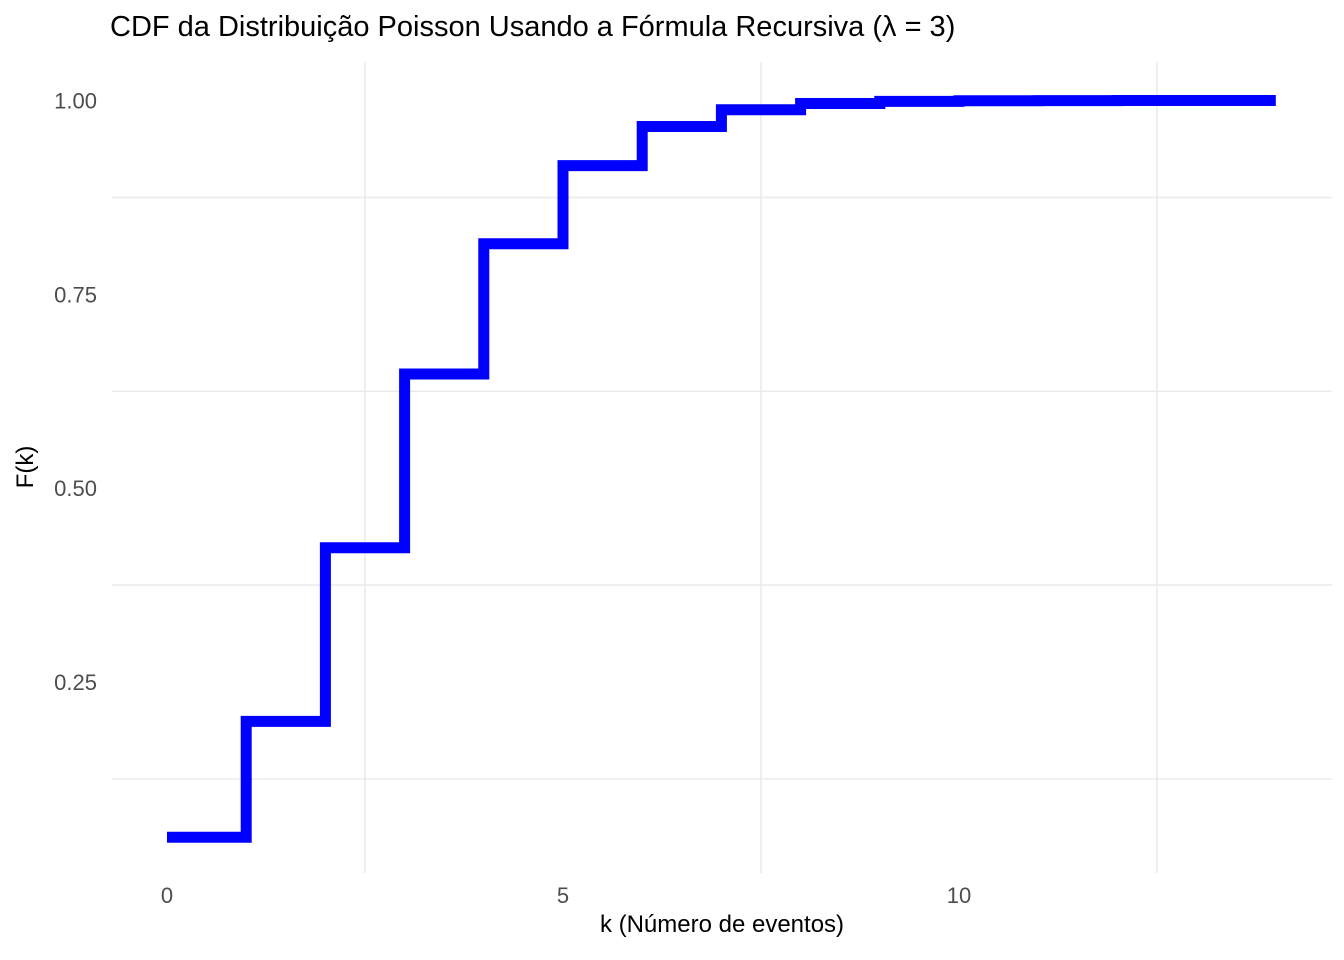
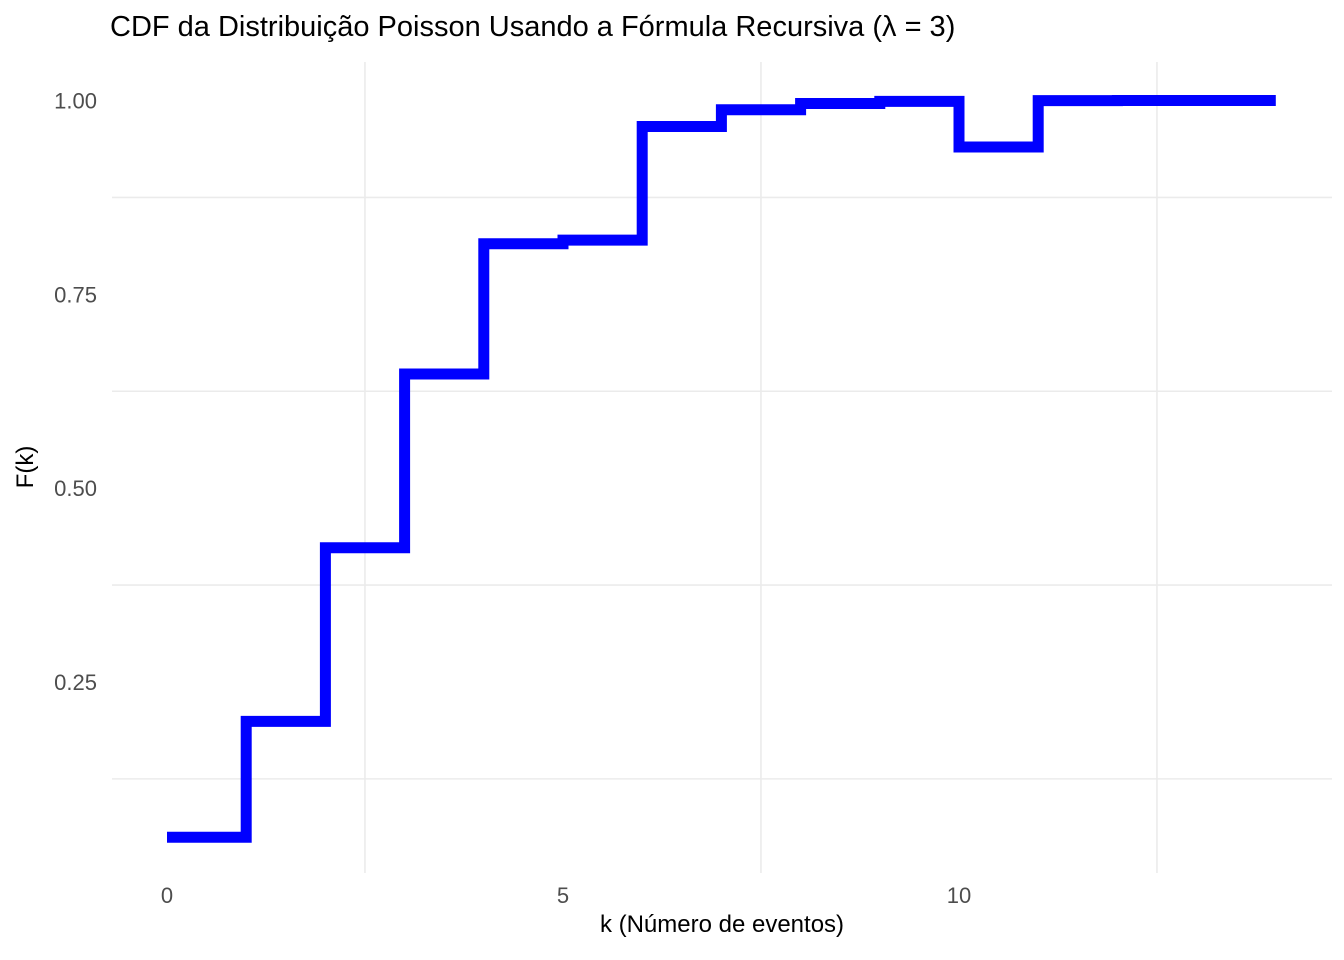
5: 0.92 -> 0.82
10: 1.00 -> 0.94
